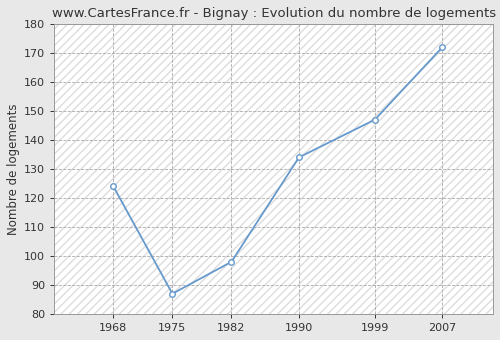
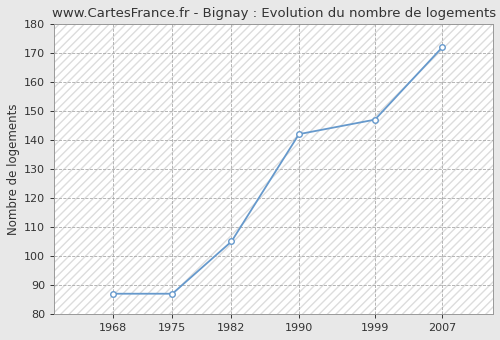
1968: 124 -> 87
1982: 98 -> 105
1990: 134 -> 142
